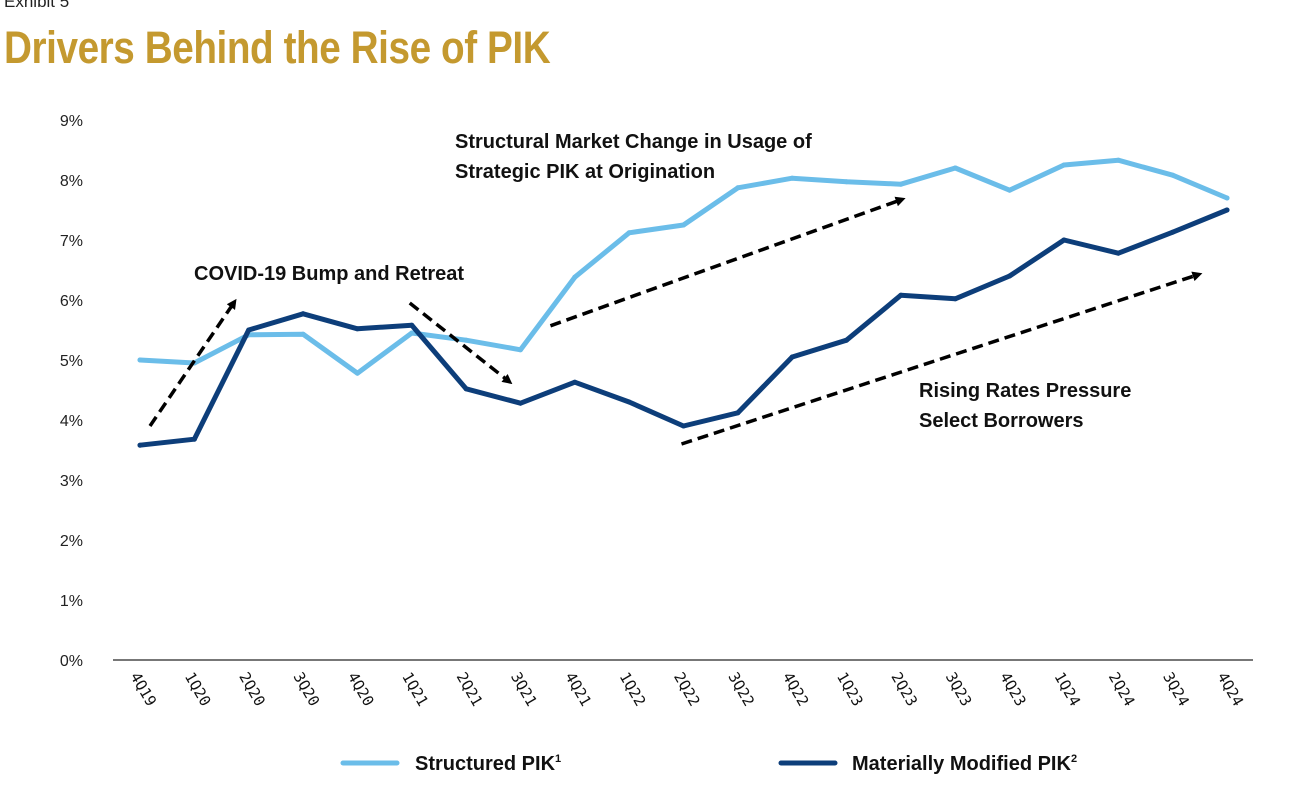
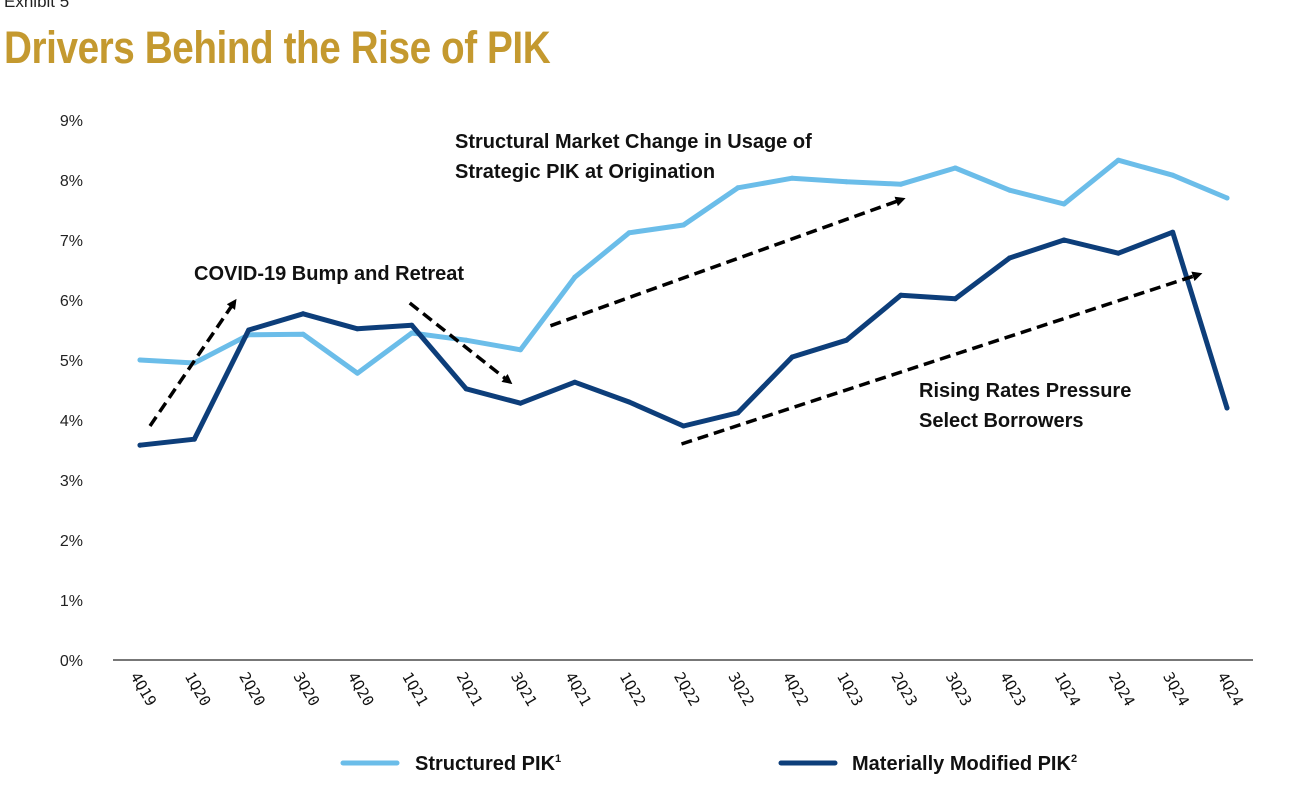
Materially Modified PIK/4Q23: 6.4% -> 6.7%
Structured PIK/1Q24: 8.2% -> 7.6%
Materially Modified PIK/4Q24: 7.5% -> 4.2%
